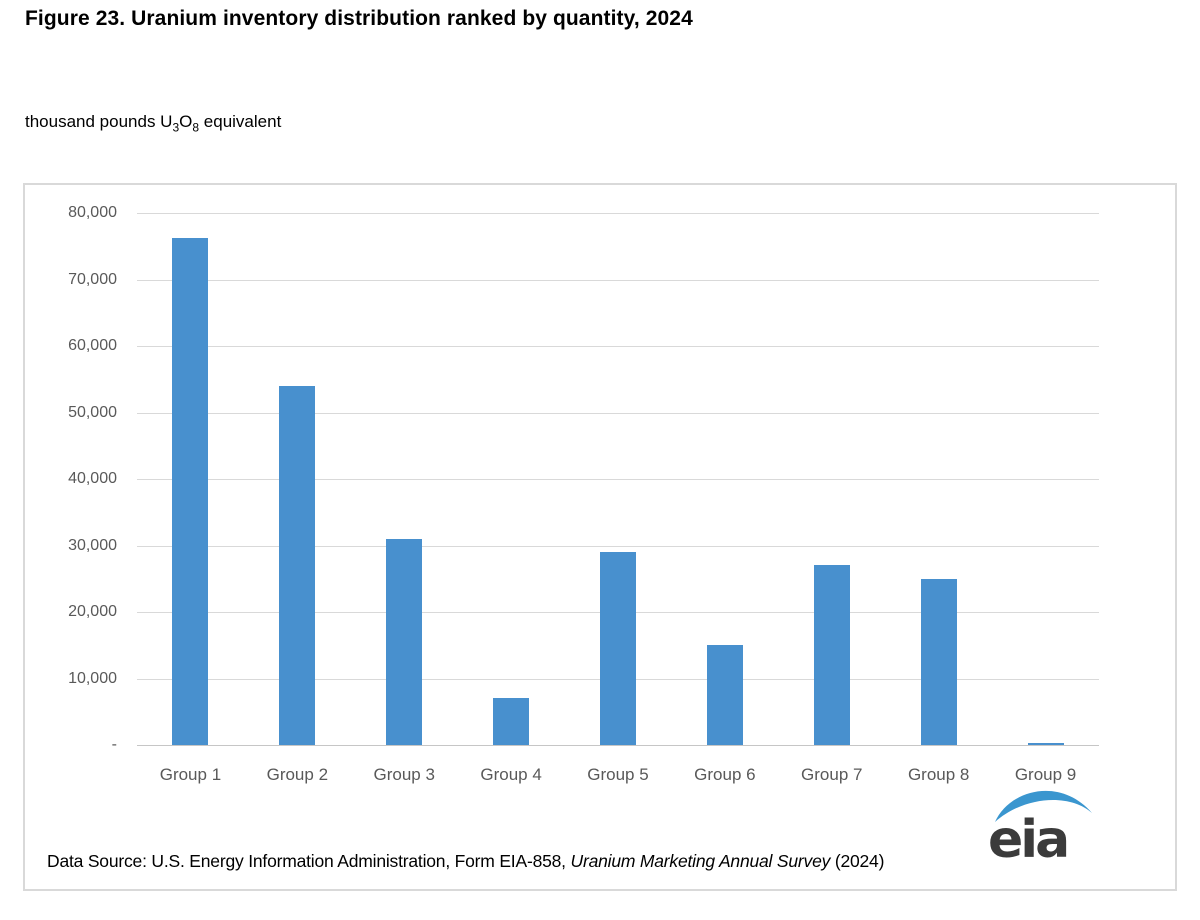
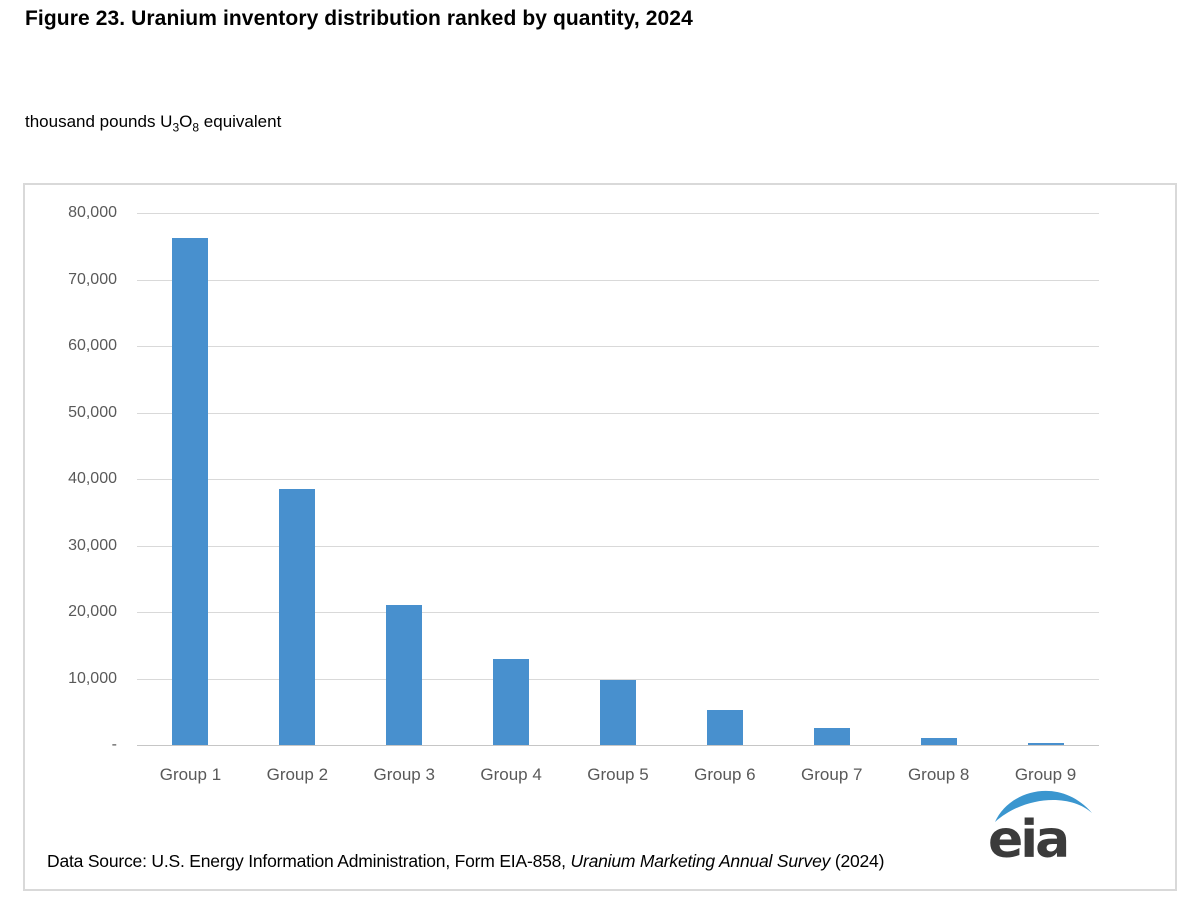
Group 2: 54000 -> 38000
Group 3: 31000 -> 21000
Group 4: 7000 -> 13000
Group 5: 29000 -> 10000
Group 6: 15000 -> 5000
Group 7: 27000 -> 2000
Group 8: 25000 -> 1000
